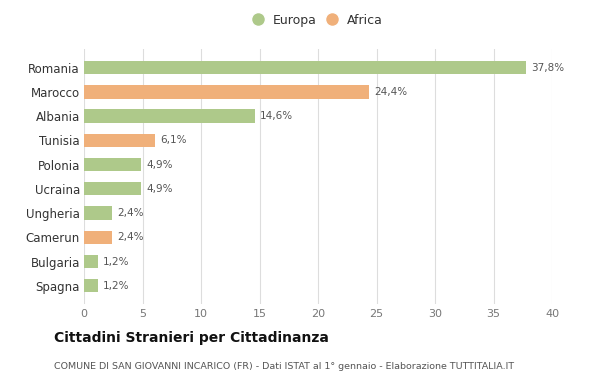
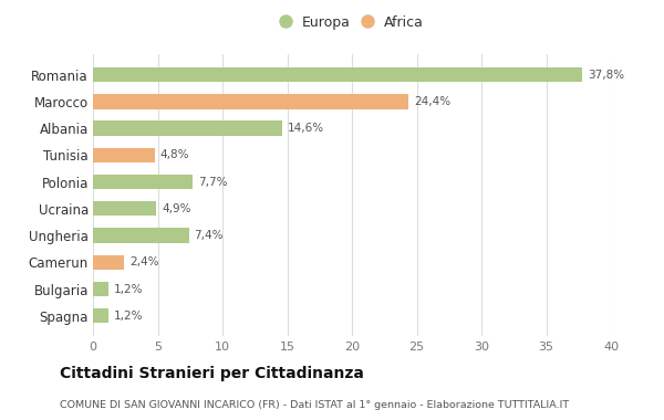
Tunisia: 6,1% -> 4,8%
Polonia: 4,9% -> 7,7%
Ungheria: 2,4% -> 7,4%
